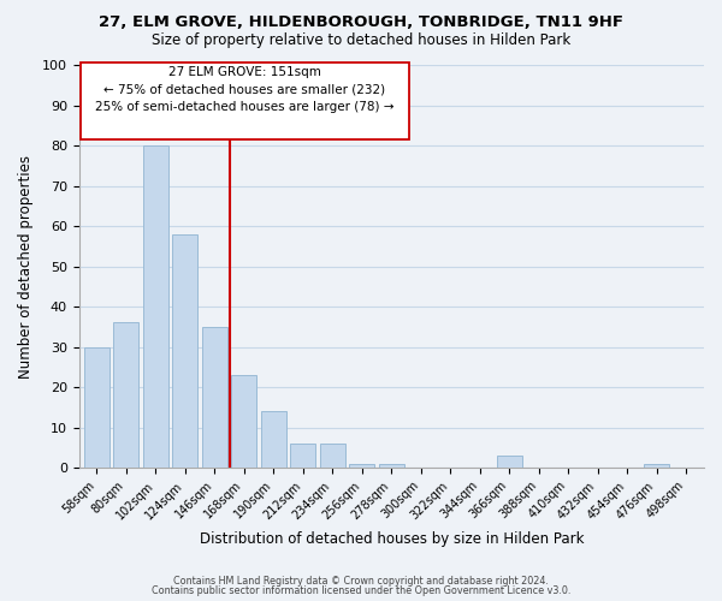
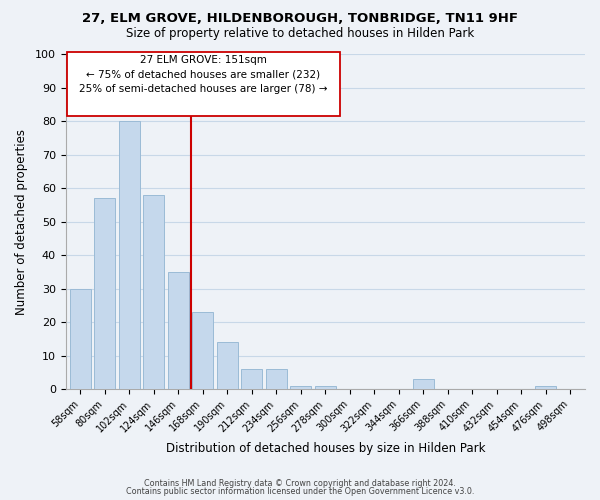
80sqm: 36 -> 57
